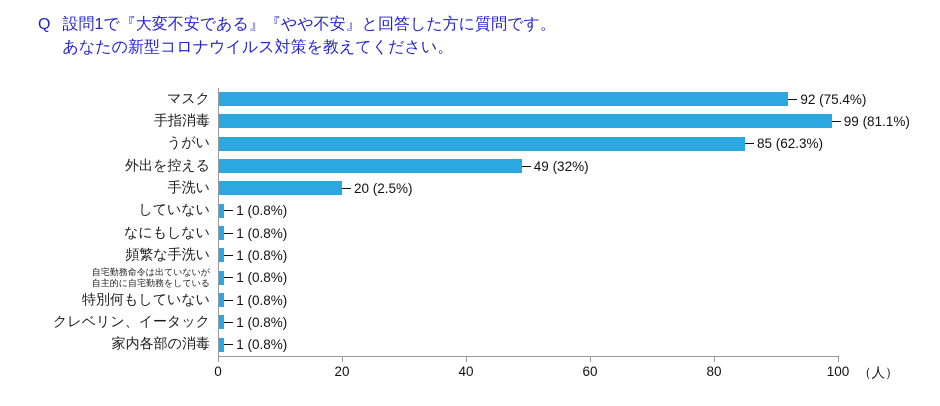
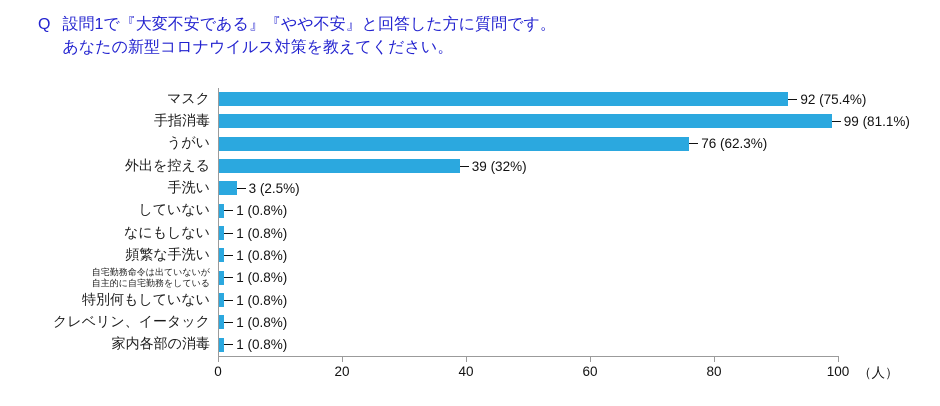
うがい: 85 -> 76
外出を控える: 49 -> 39
手洗い: 20 -> 3
